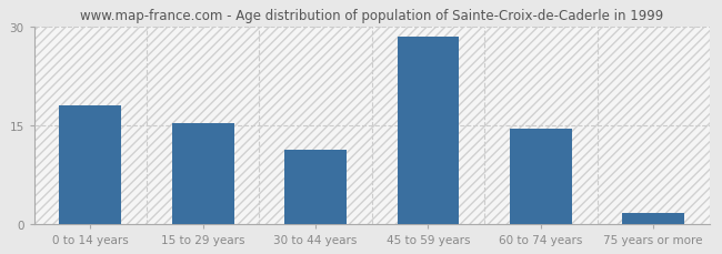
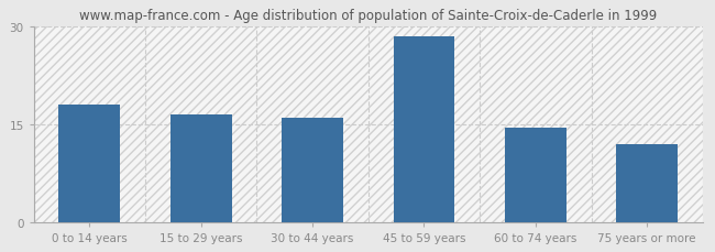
15 to 29 years: 15.4 -> 16.5
30 to 44 years: 11.2 -> 16.0
75 years or more: 1.6 -> 12.0
